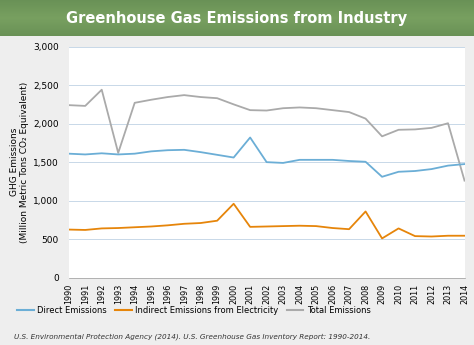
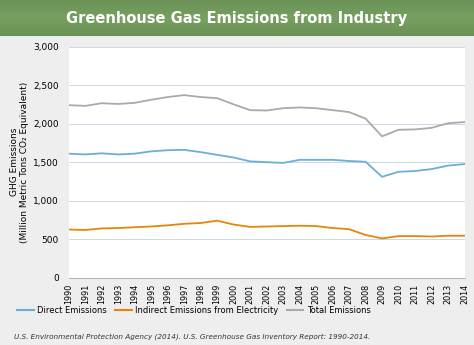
Total Emissions/1992: 2,440 -> 2,260
Total Emissions/1993: 1,620 -> 2,260
Indirect Emissions from Electricity/2000: 960 -> 690
Direct Emissions/2001: 1,820 -> 1,510
Indirect Emissions from Electricity/2008: 860 -> 560
Indirect Emissions from Electricity/2010: 640 -> 540
Total Emissions/2014: 1,260 -> 2,020
